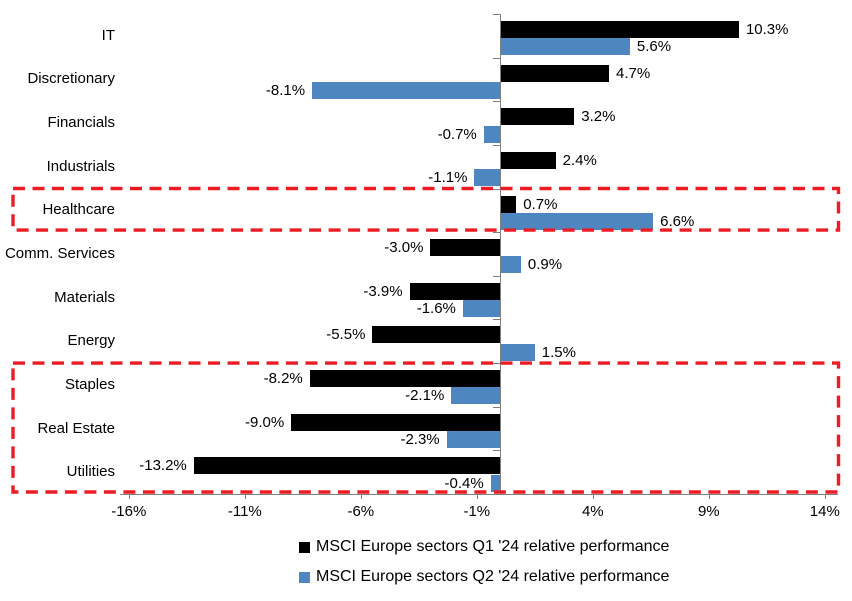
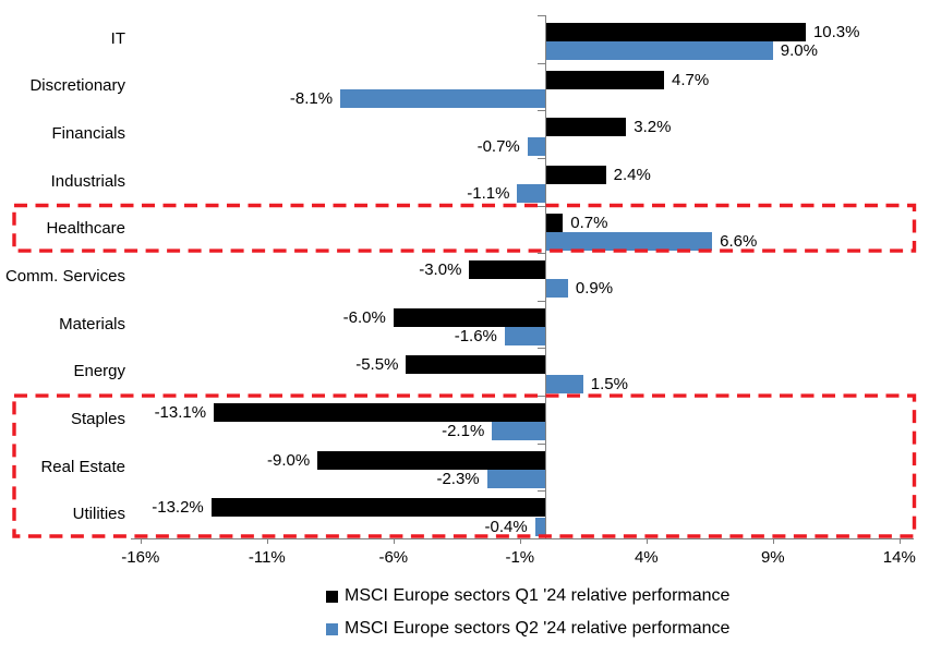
MSCI Europe sectors Q2 '24 relative performance/IT: 5.6% -> 9.0%
MSCI Europe sectors Q1 '24 relative performance/Materials: -3.9% -> -6.0%
MSCI Europe sectors Q1 '24 relative performance/Staples: -8.2% -> -13.1%
